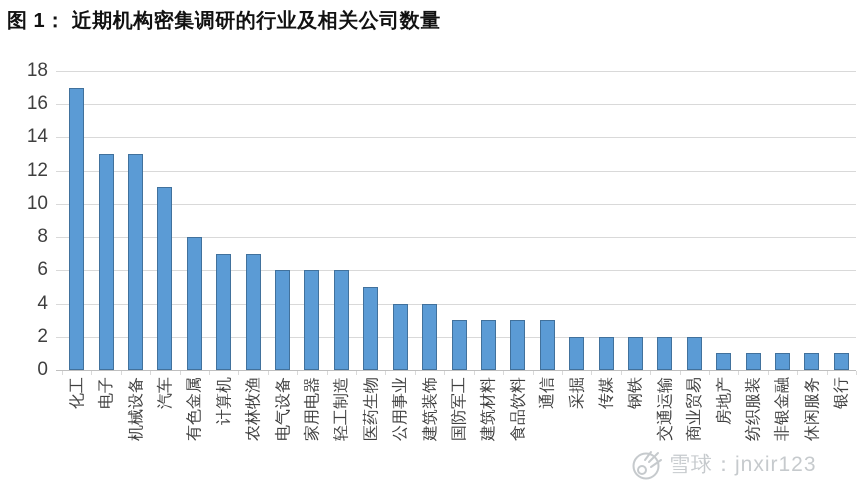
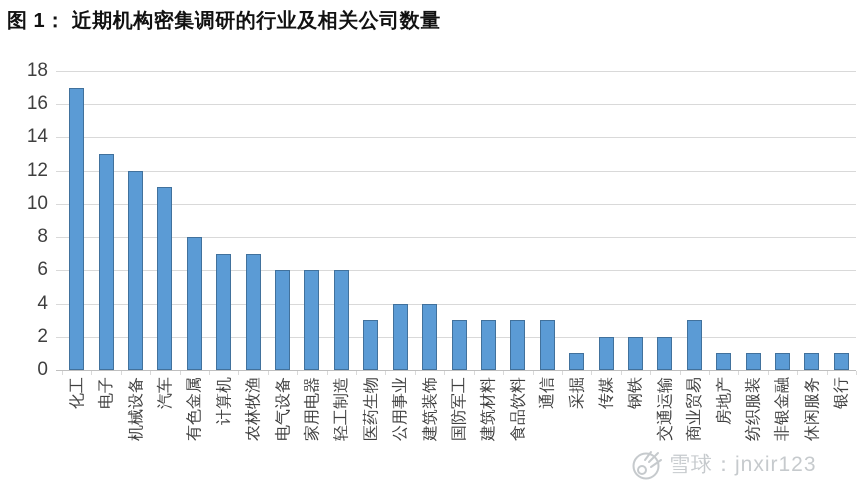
机械设备: 13 -> 12
医药生物: 5 -> 3
采掘: 2 -> 1
商业贸易: 2 -> 3
